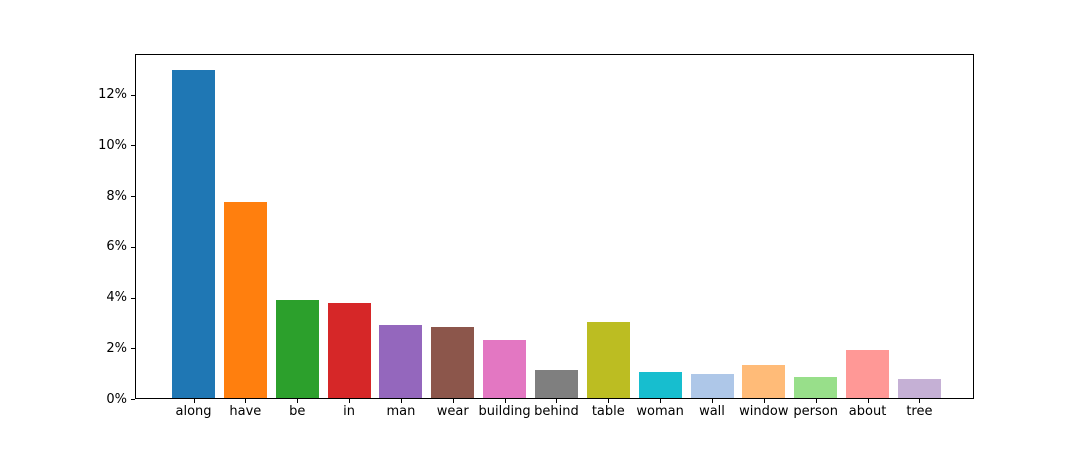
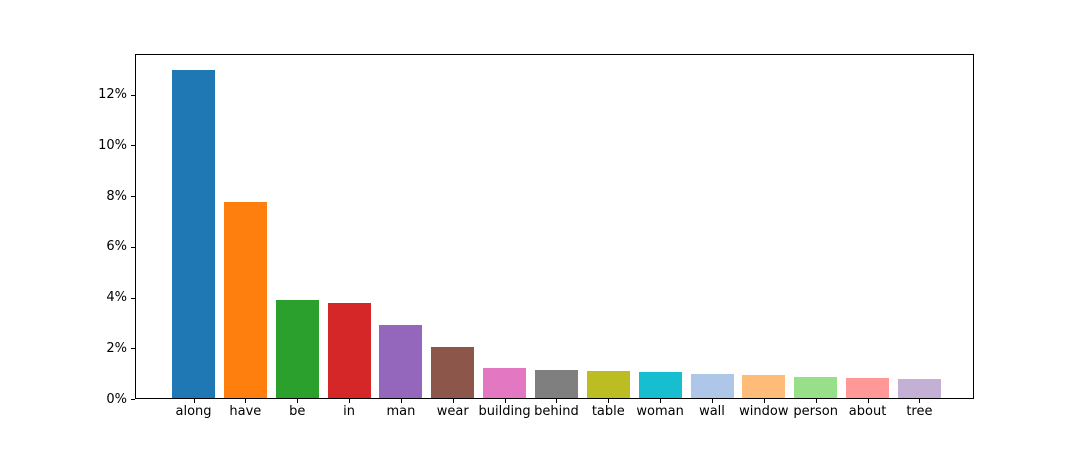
wear: 2.8% -> 2.0%
building: 2.3% -> 1.2%
table: 3.0% -> 1.1%
window: 1.3% -> 0.9%
about: 1.9% -> 0.8%
